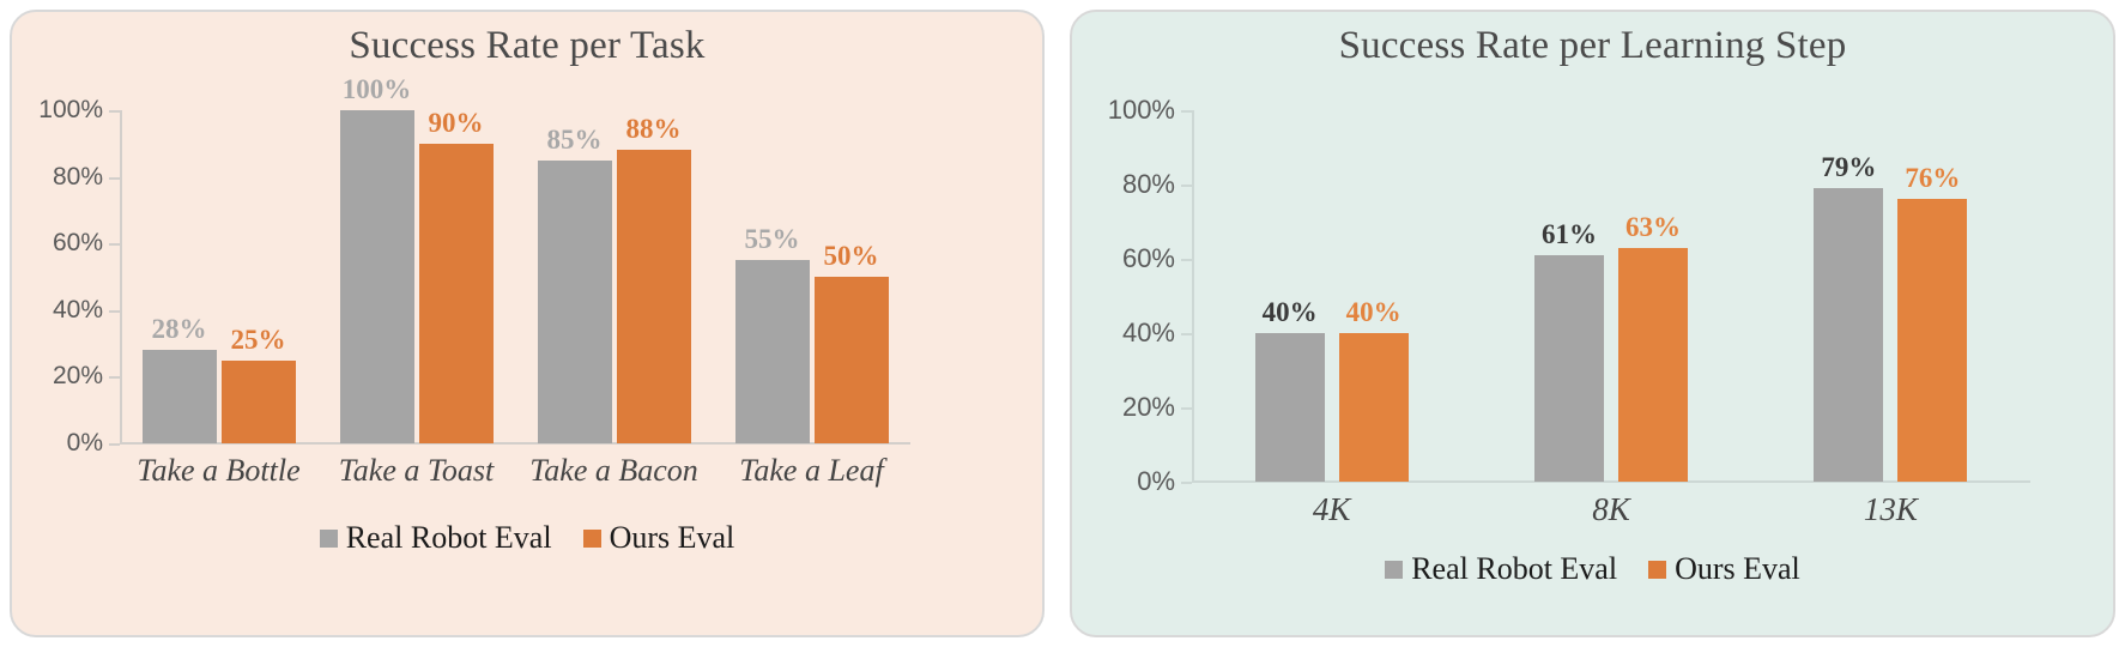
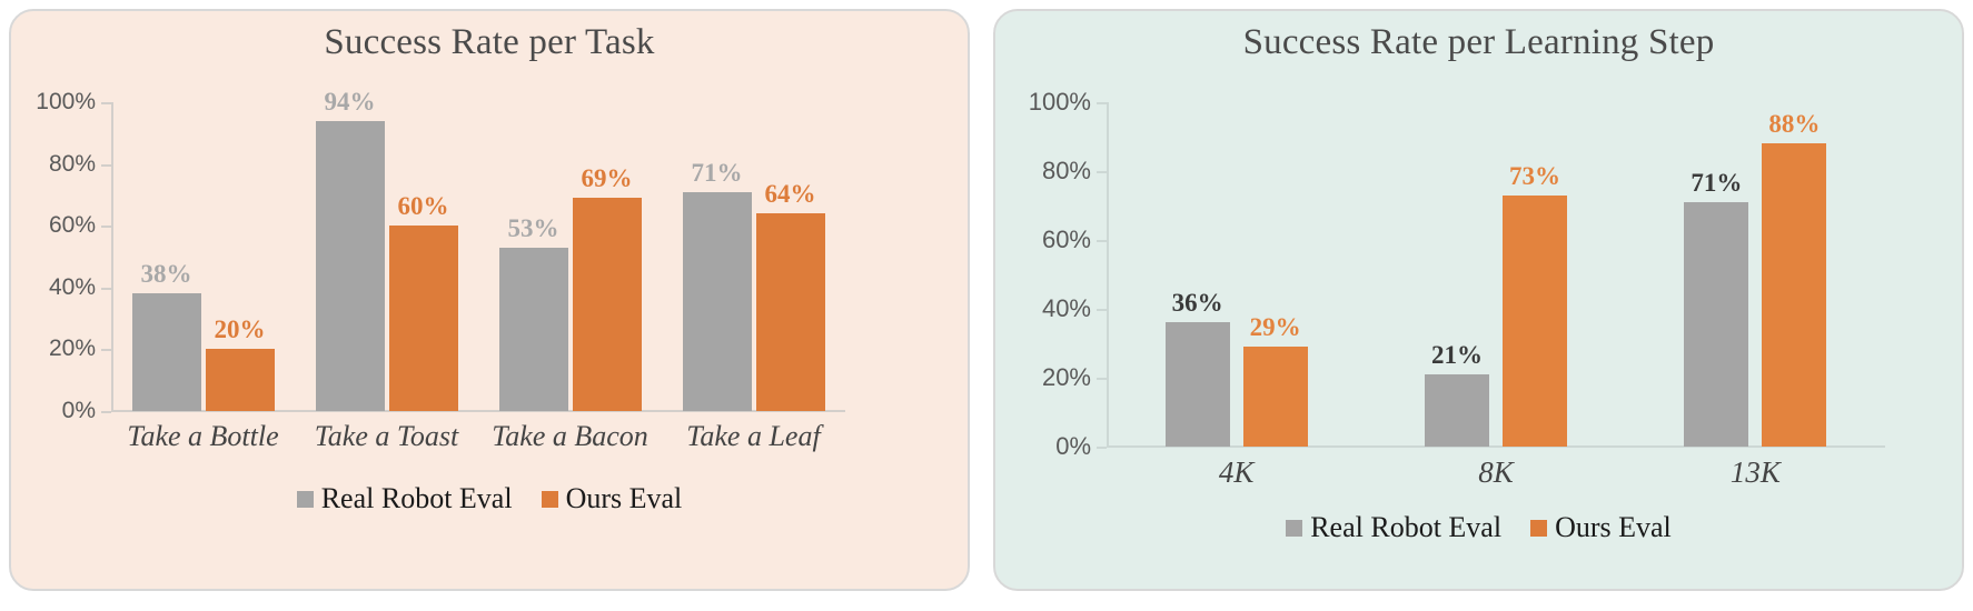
Success Rate per Task/Real Robot Eval/Take a Bottle: 28% -> 38%
Success Rate per Task/Ours Eval/Take a Bottle: 25% -> 20%
Success Rate per Task/Real Robot Eval/Take a Toast: 100% -> 94%
Success Rate per Task/Ours Eval/Take a Toast: 90% -> 60%
Success Rate per Task/Real Robot Eval/Take a Bacon: 85% -> 53%
Success Rate per Task/Ours Eval/Take a Bacon: 88% -> 69%
Success Rate per Task/Real Robot Eval/Take a Leaf: 55% -> 71%
Success Rate per Task/Ours Eval/Take a Leaf: 50% -> 64%
Success Rate per Learning Step/Real Robot Eval/4K: 40% -> 36%
Success Rate per Learning Step/Ours Eval/4K: 40% -> 29%
Success Rate per Learning Step/Real Robot Eval/8K: 61% -> 21%
Success Rate per Learning Step/Ours Eval/8K: 63% -> 73%
Success Rate per Learning Step/Real Robot Eval/13K: 79% -> 71%
Success Rate per Learning Step/Ours Eval/13K: 76% -> 88%
